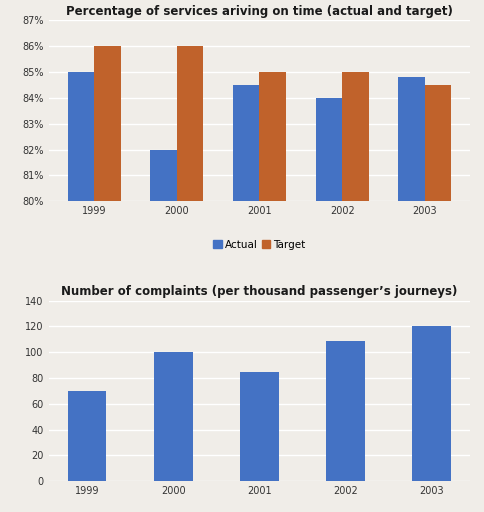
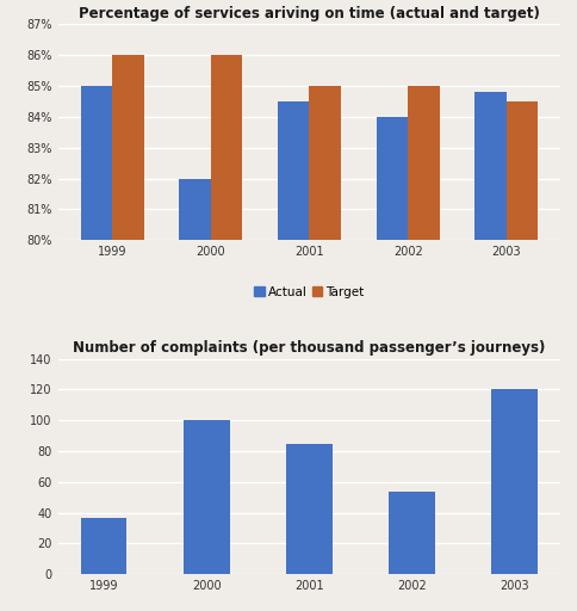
Number of complaints (per thousand passenger’s journeys)/1999: 70 -> 37
Number of complaints (per thousand passenger’s journeys)/2002: 109 -> 54
